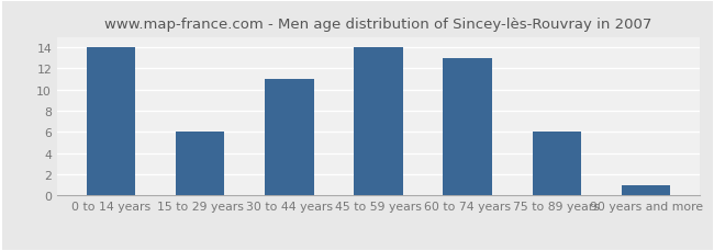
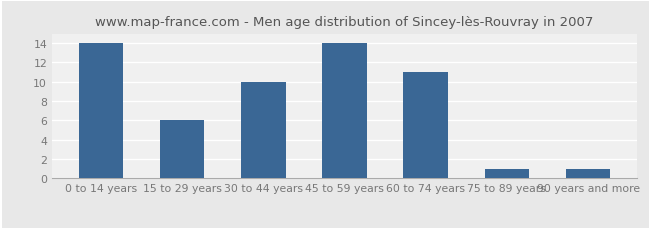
30 to 44 years: 11 -> 10
60 to 74 years: 13 -> 11
75 to 89 years: 6 -> 1
